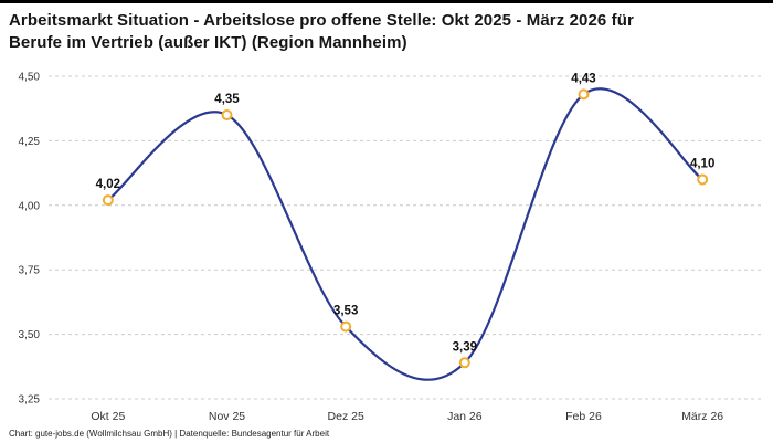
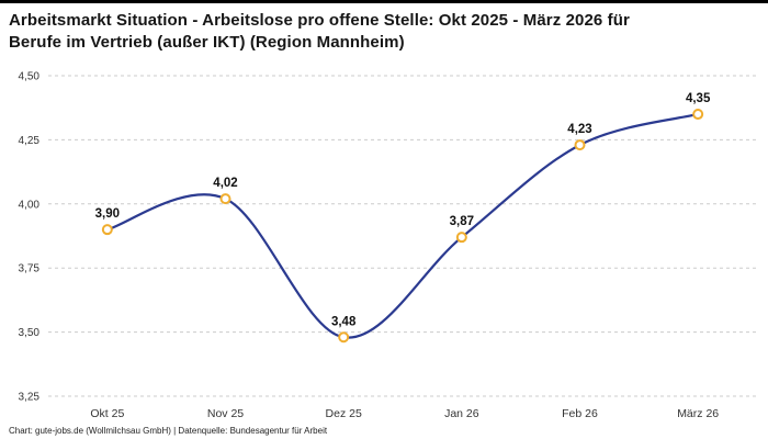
Okt 25: 4,02 -> 3,90
Nov 25: 4,35 -> 4,02
Dez 25: 3,53 -> 3,48
Jan 26: 3,39 -> 3,87
Feb 26: 4,43 -> 4,23
März 26: 4,10 -> 4,35
